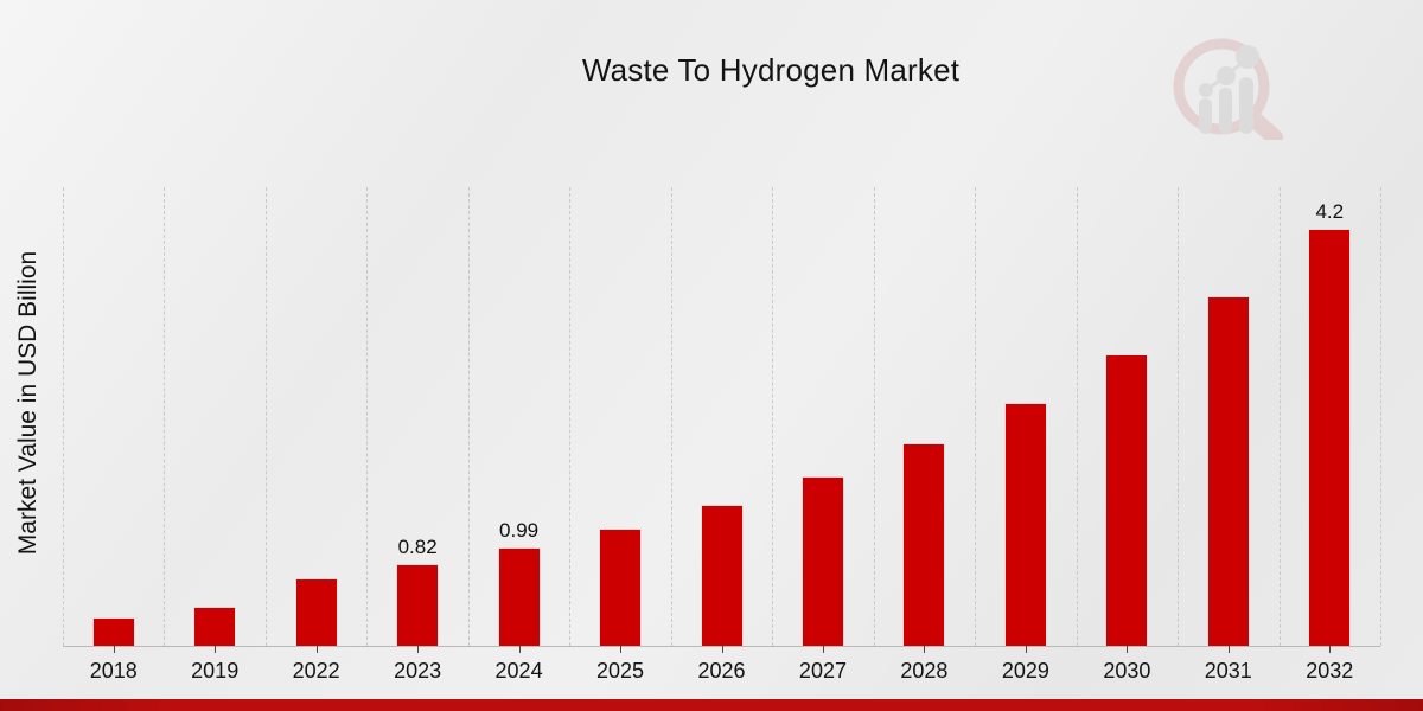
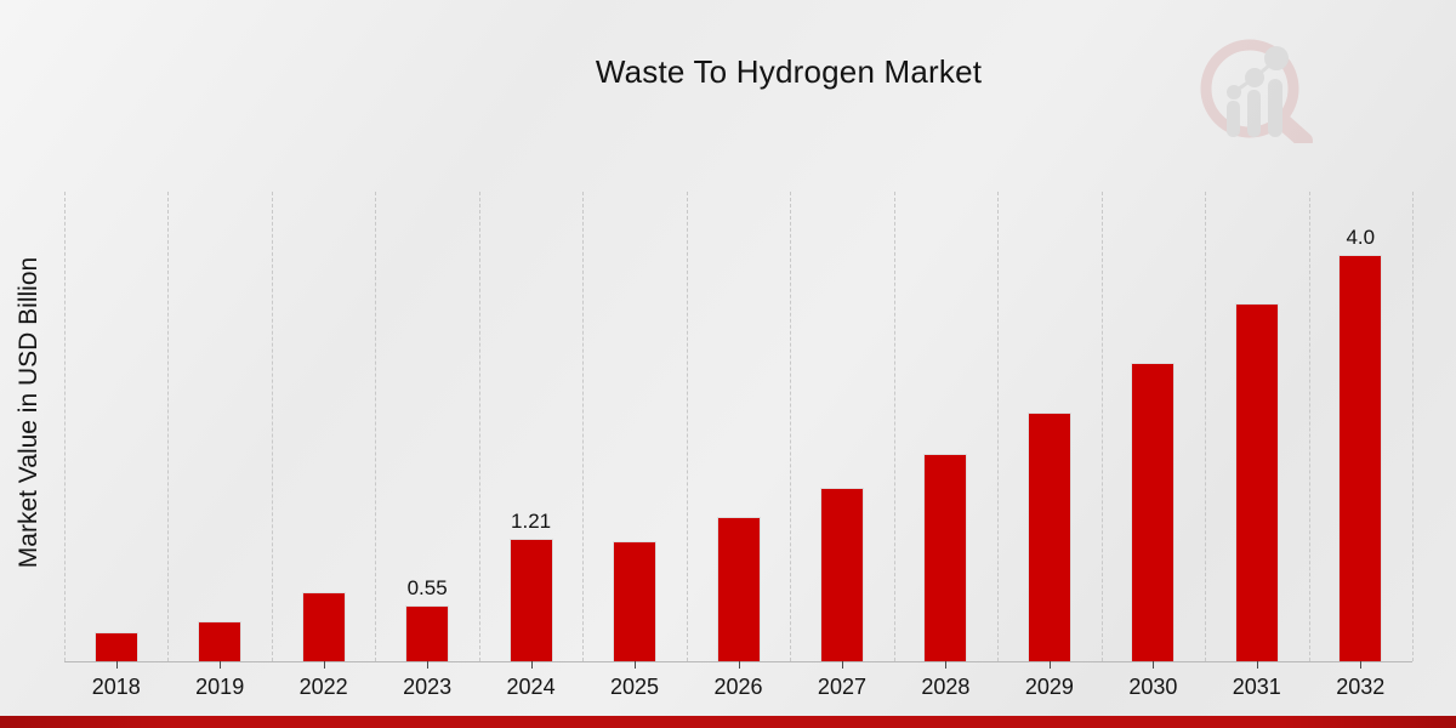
2023: 0.82 -> 0.55
2024: 0.99 -> 1.21
2032: 4.2 -> 4.0
